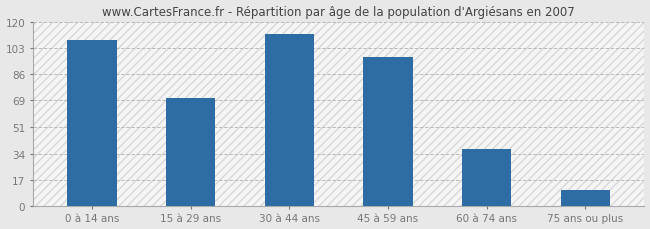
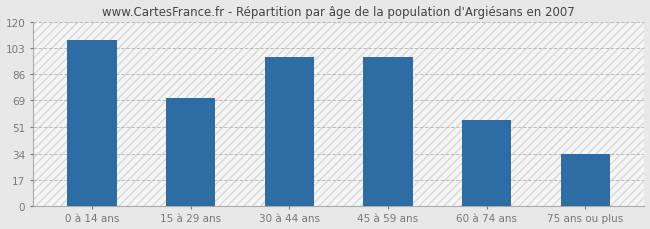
30 à 44 ans: 112 -> 97
60 à 74 ans: 37 -> 56
75 ans ou plus: 10 -> 34
